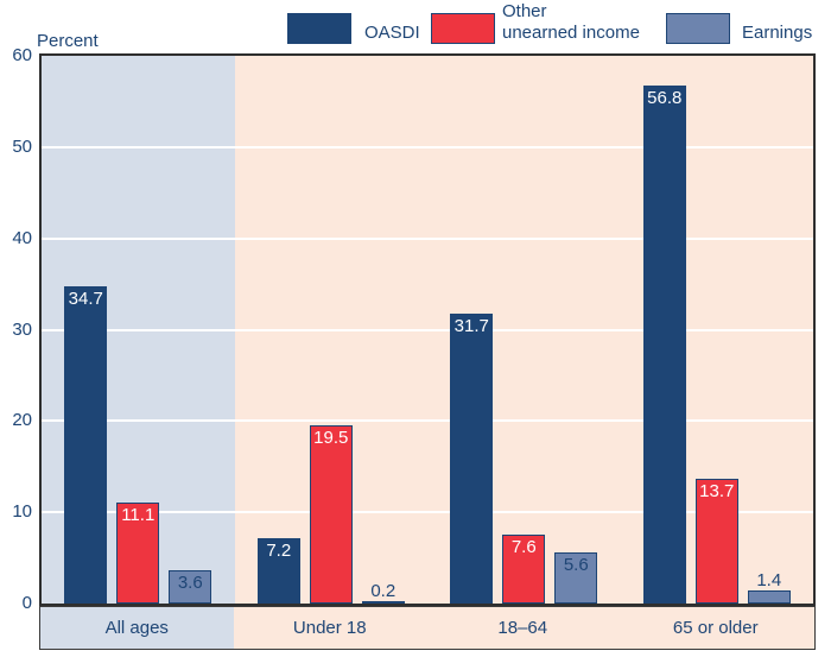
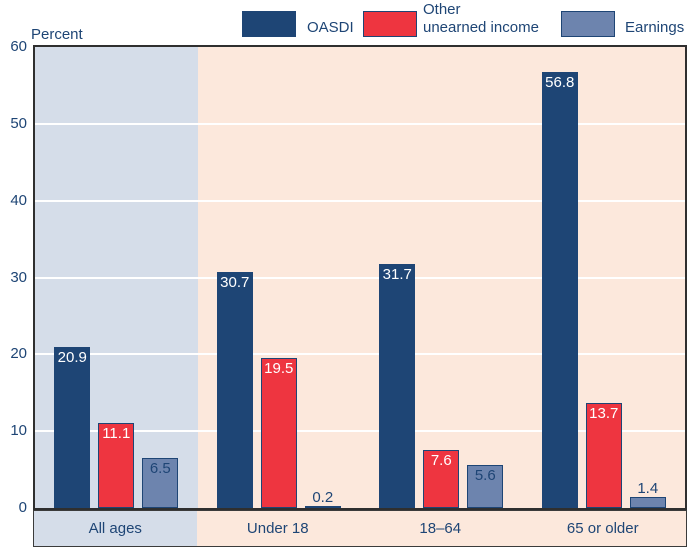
OASDI/All ages: 34.7 -> 20.9
Earnings/All ages: 3.6 -> 6.5
OASDI/Under 18: 7.2 -> 30.7
